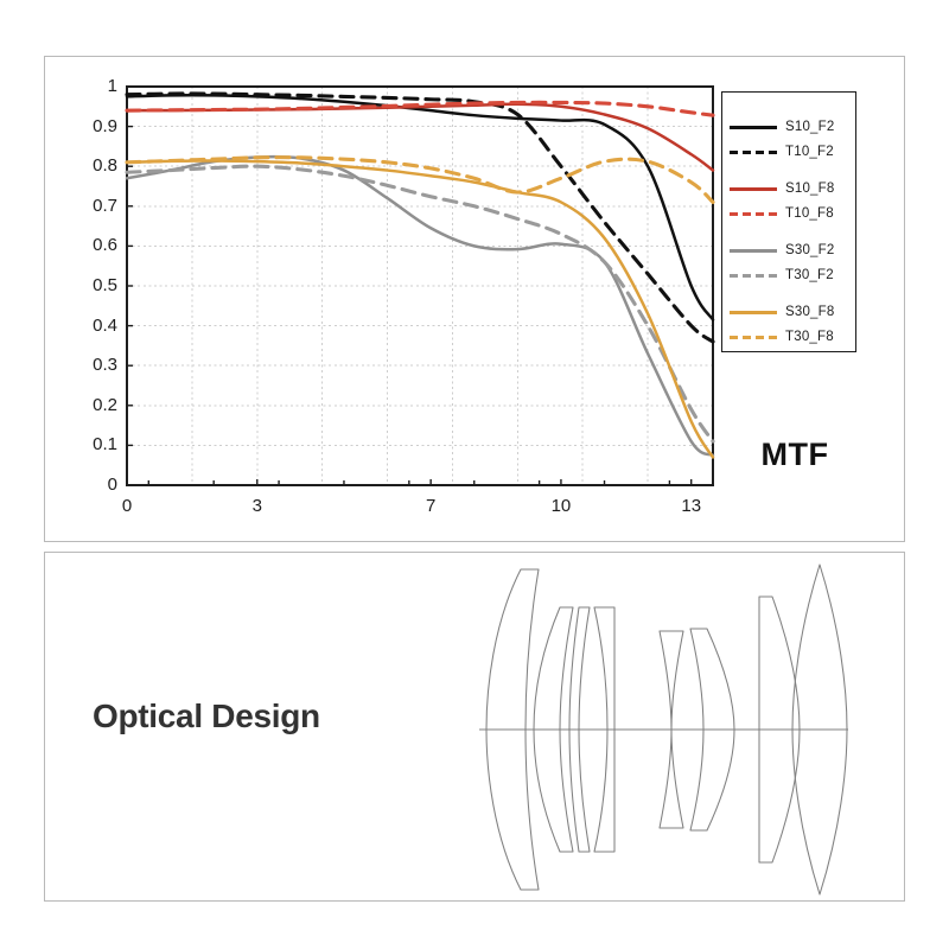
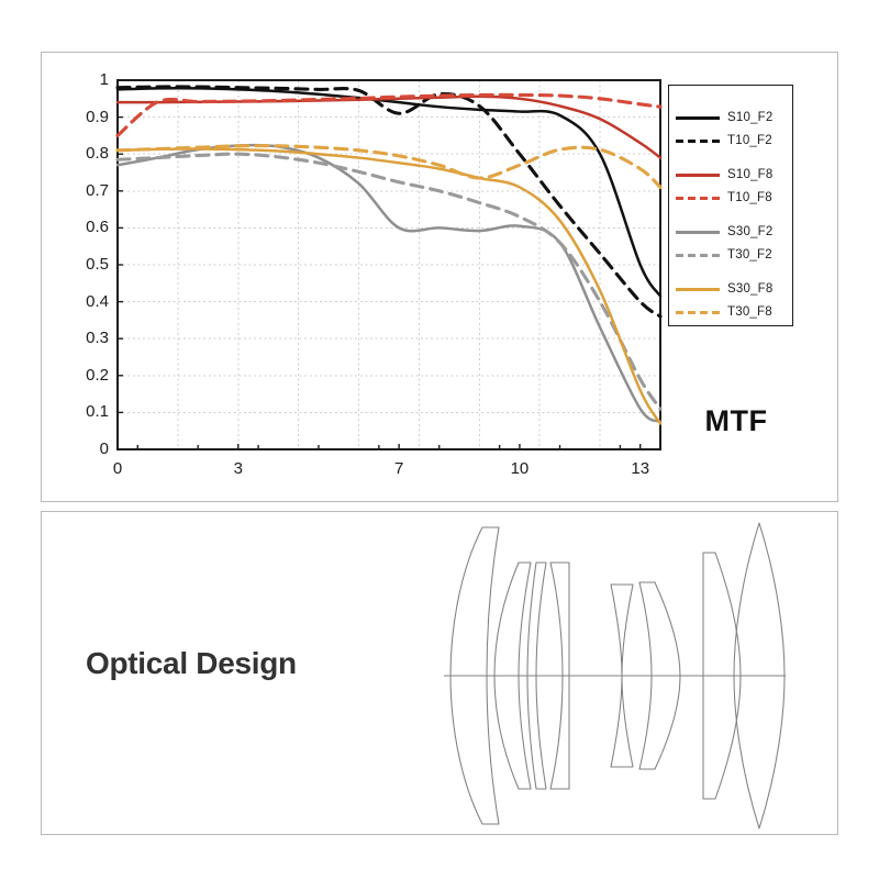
T10_F8/0: 0.94 -> 0.85
T10_F2/7: 0.97 -> 0.91
S30_F2/7: 0.65 -> 0.60
